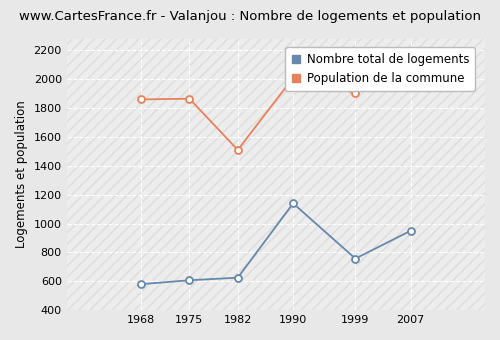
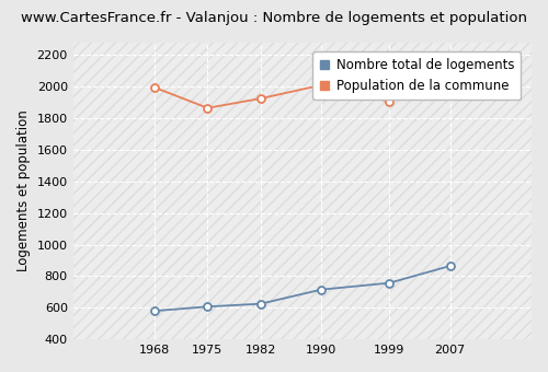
Population de la commune/1968: 1860 -> 2000
Population de la commune/1982: 1510 -> 1920
Nombre total de logements/1990: 1140 -> 720
Nombre total de logements/2007: 950 -> 860
